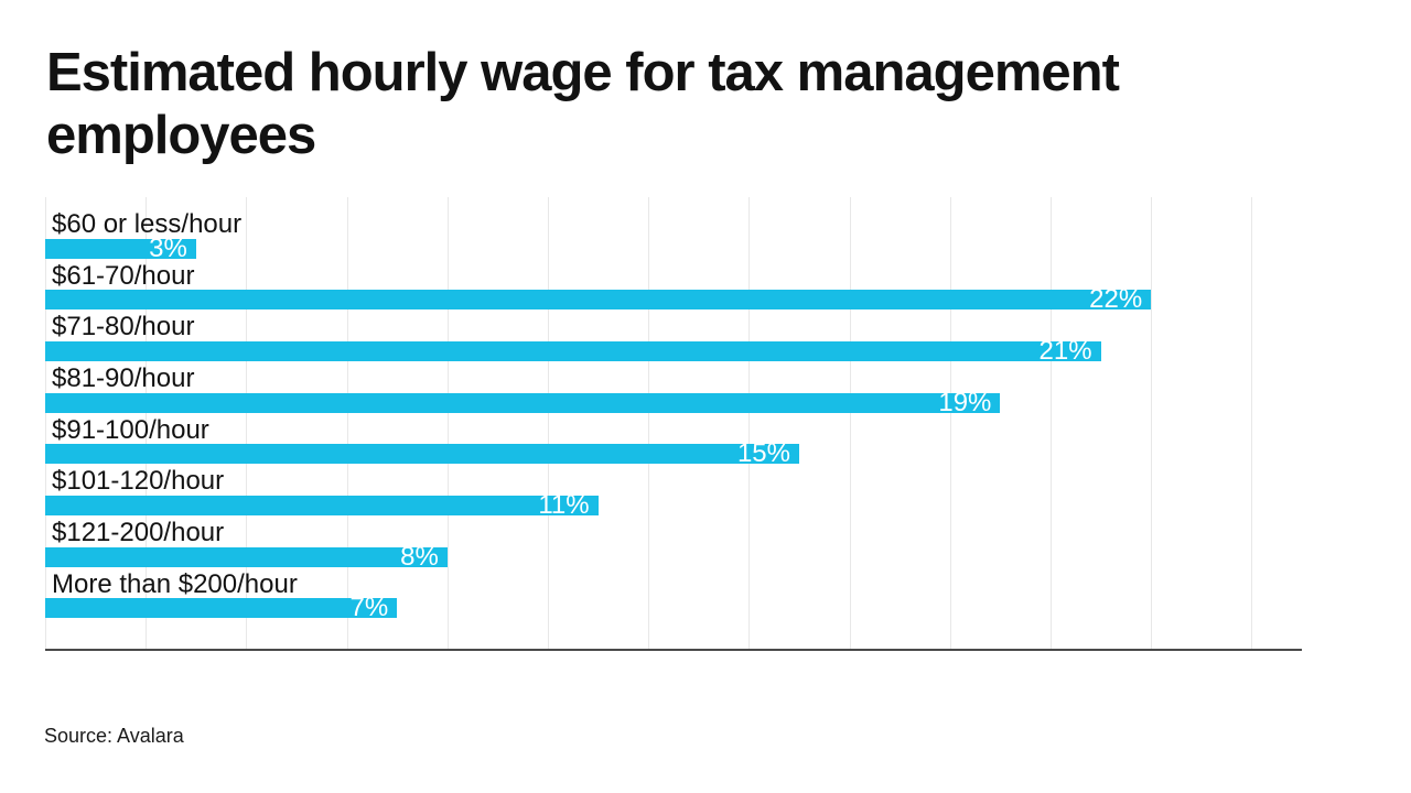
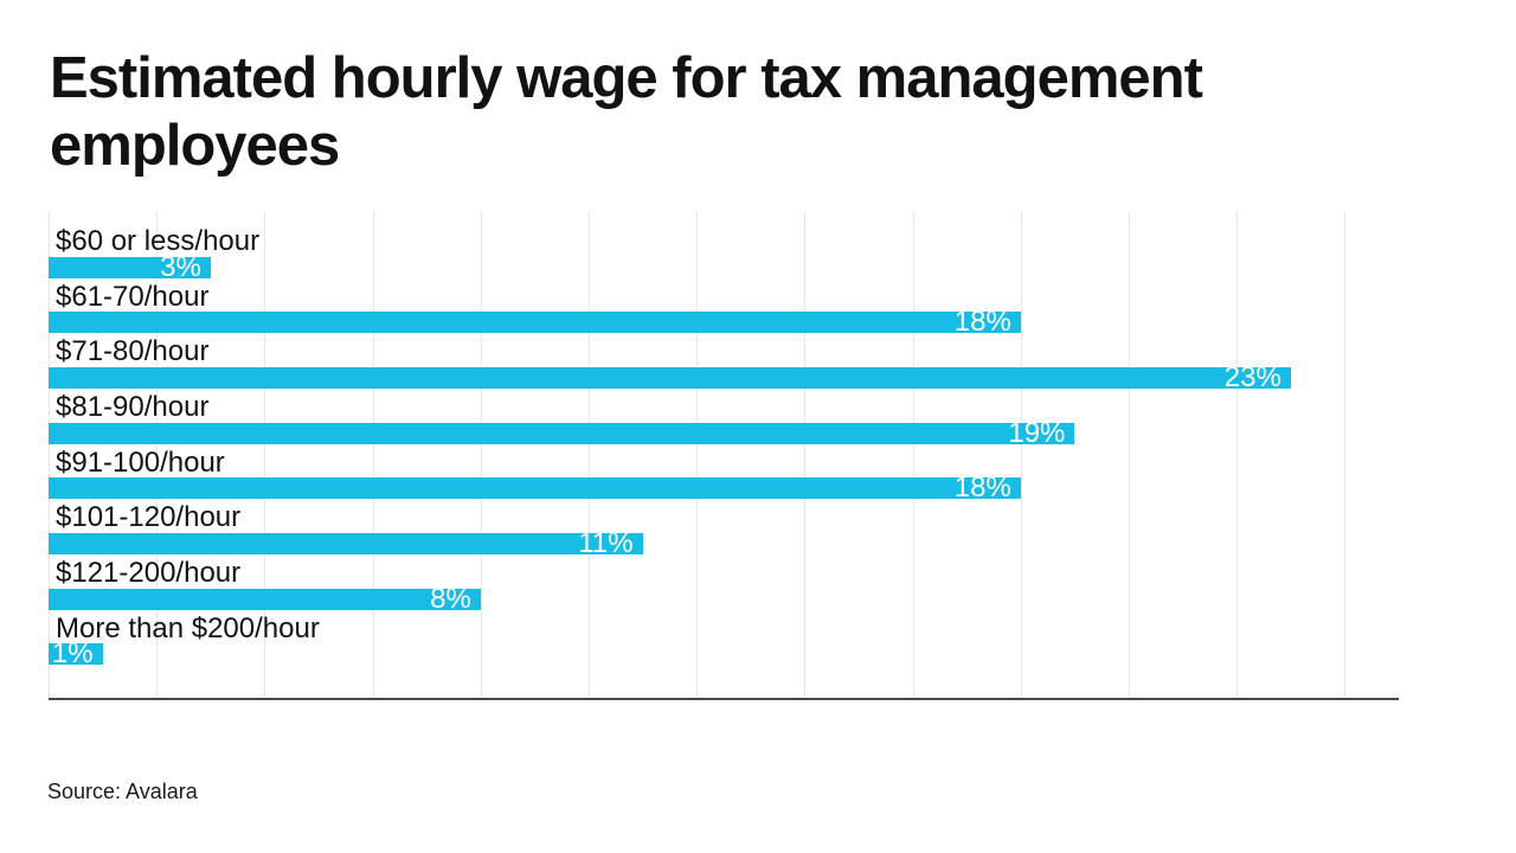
$61-70/hour: 22% -> 18%
$71-80/hour: 21% -> 23%
$91-100/hour: 15% -> 18%
More than $200/hour: 7% -> 1%
